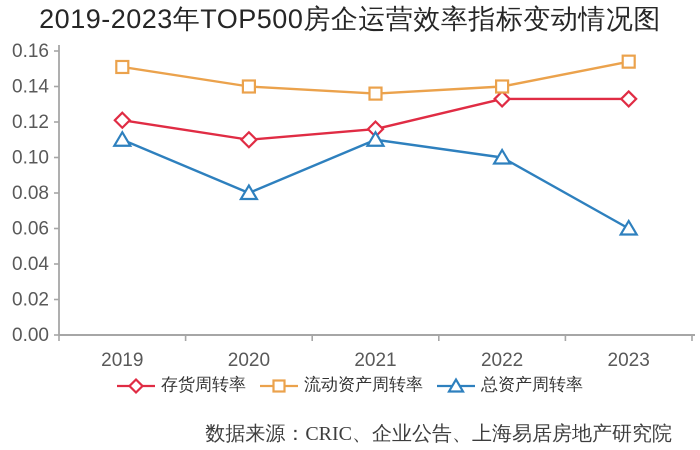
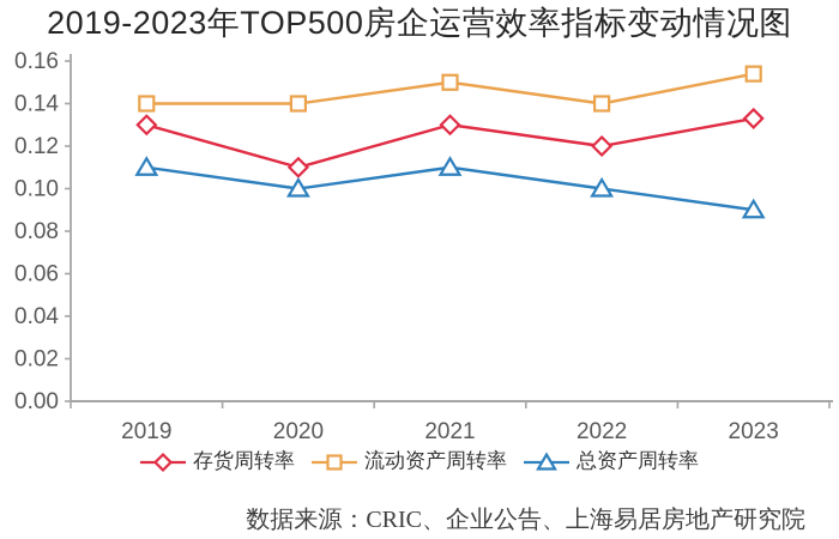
存货周转率/2019: 0.121 -> 0.130
流动资产周转率/2019: 0.151 -> 0.140
总资产周转率/2020: 0.08 -> 0.10
存货周转率/2021: 0.116 -> 0.130
流动资产周转率/2021: 0.136 -> 0.150
存货周转率/2022: 0.133 -> 0.120
总资产周转率/2023: 0.06 -> 0.09
